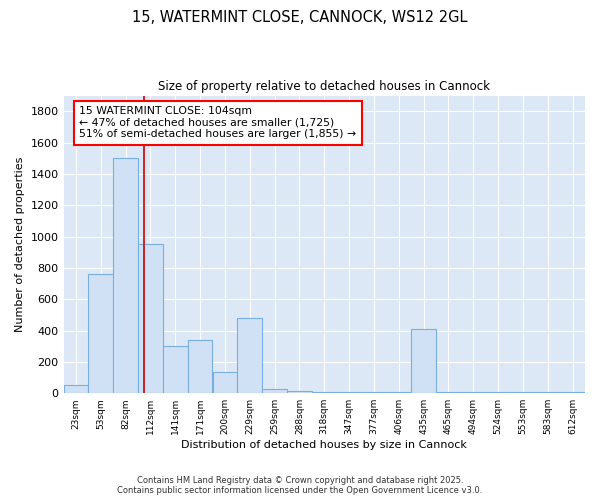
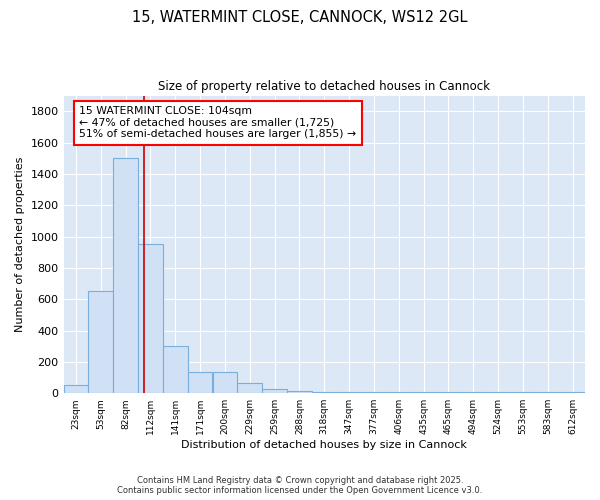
53sqm: 760 -> 650
171sqm: 340 -> 140
229sqm: 480 -> 60
435sqm: 410 -> 0
